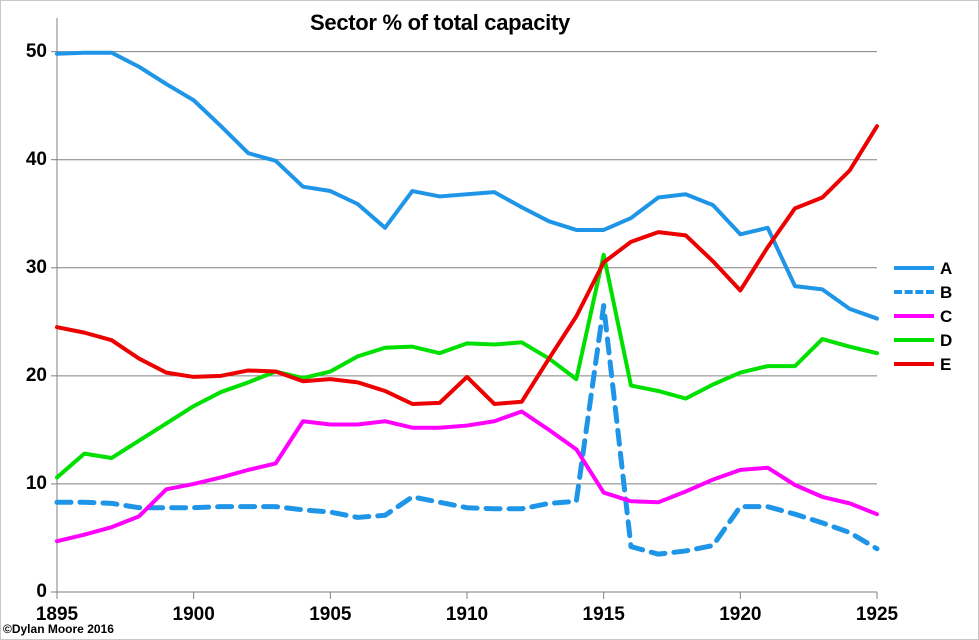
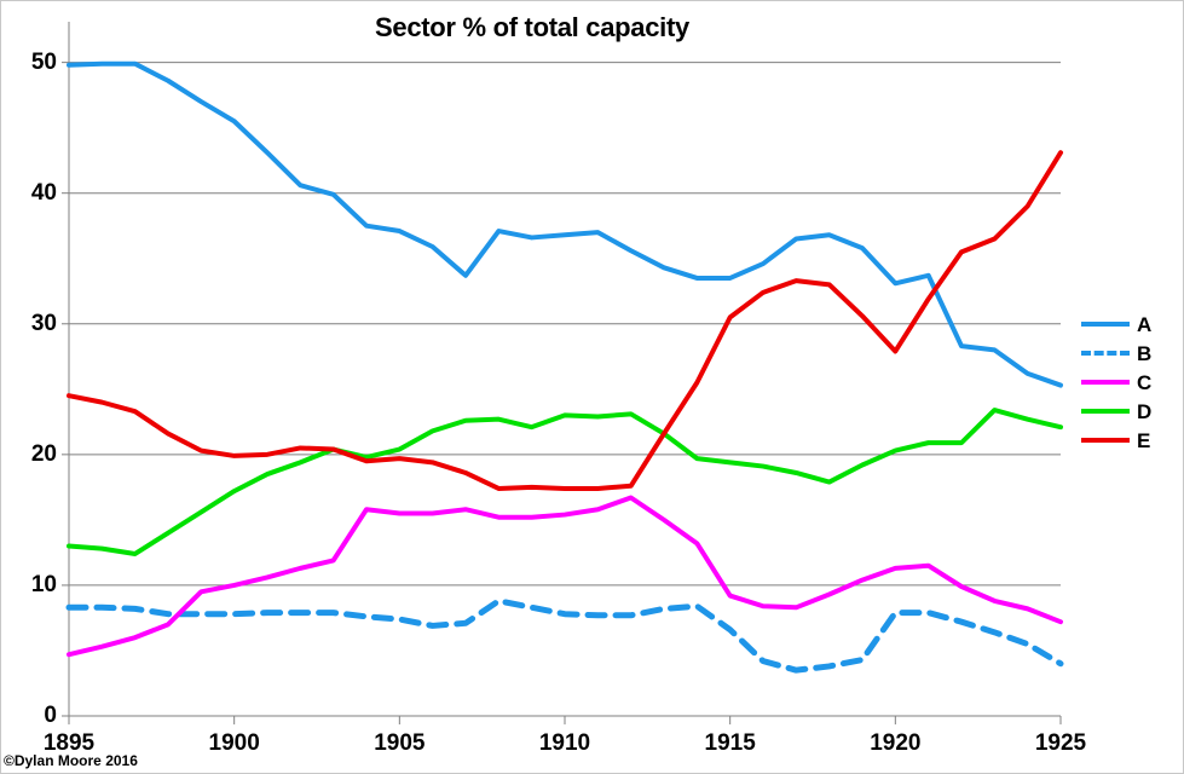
D/1895: 10.6 -> 13.0
E/1910: 19.9 -> 17.4
B/1915: 26.5 -> 6.6
D/1915: 31.2 -> 19.4
